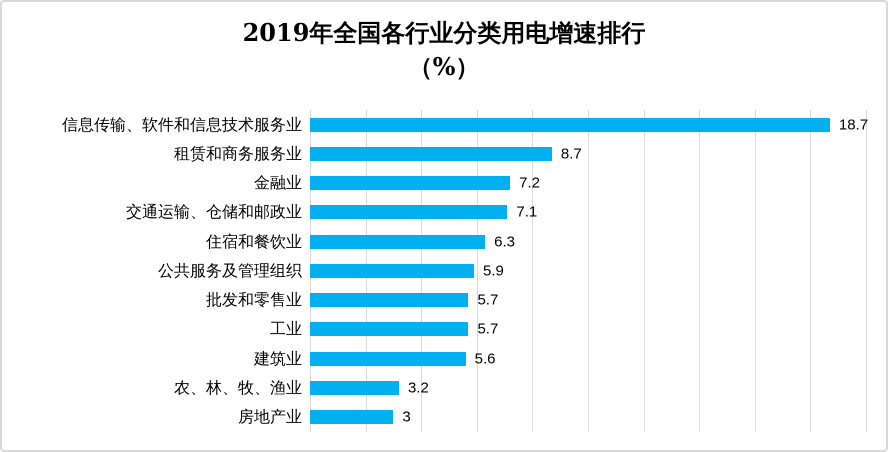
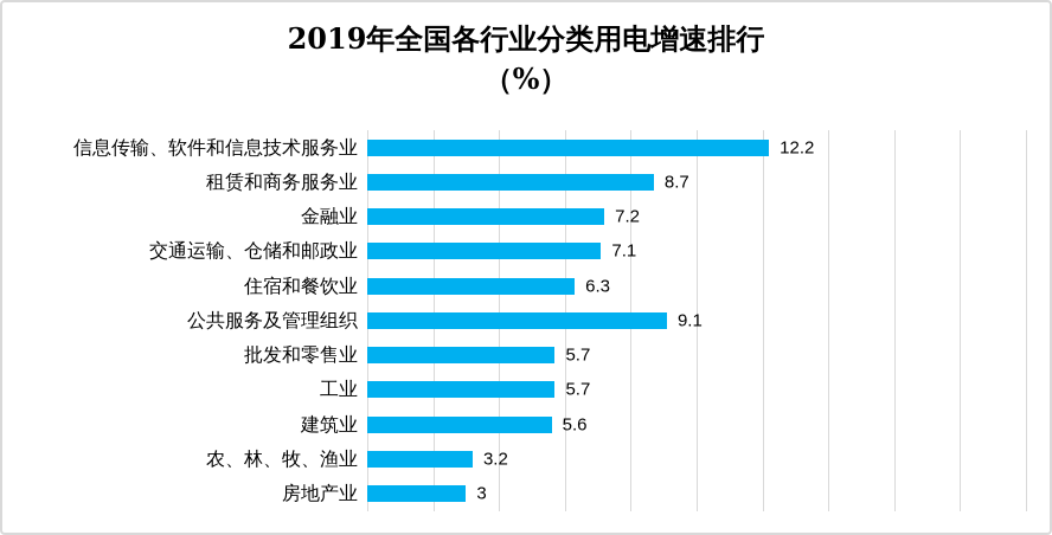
信息传输、软件和信息技术服务业: 18.7 -> 12.2
公共服务及管理组织: 5.9 -> 9.1
